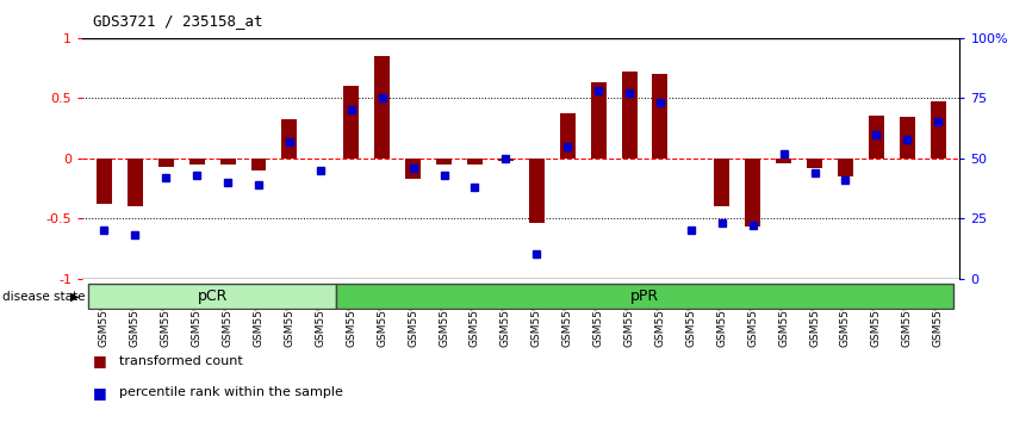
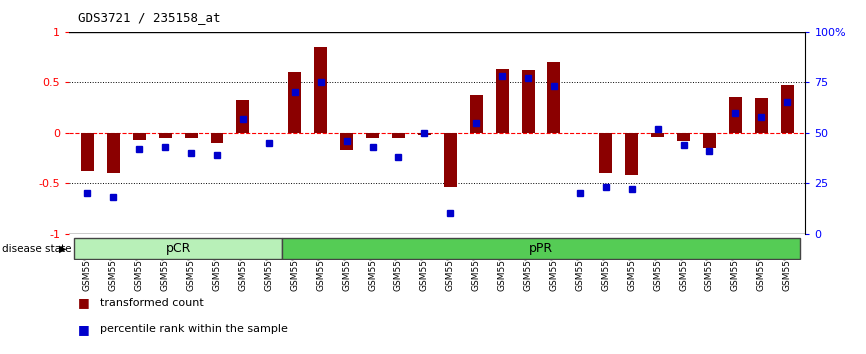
GSM559051: 0.72 -> 0.62
GSM559055: -0.57 -> -0.42
